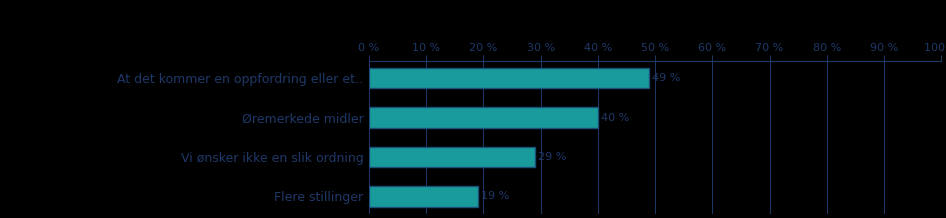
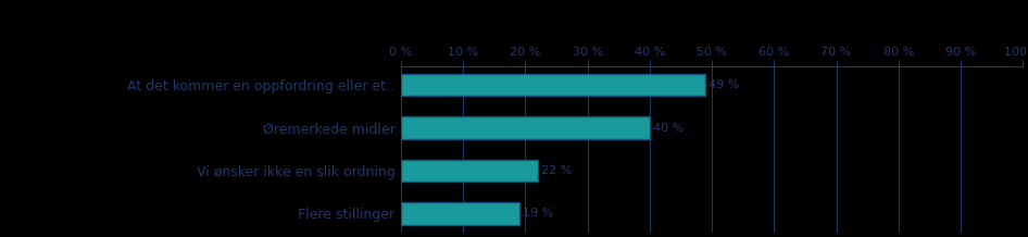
Vi ønsker ikke en slik ordning: 29 -> 22
